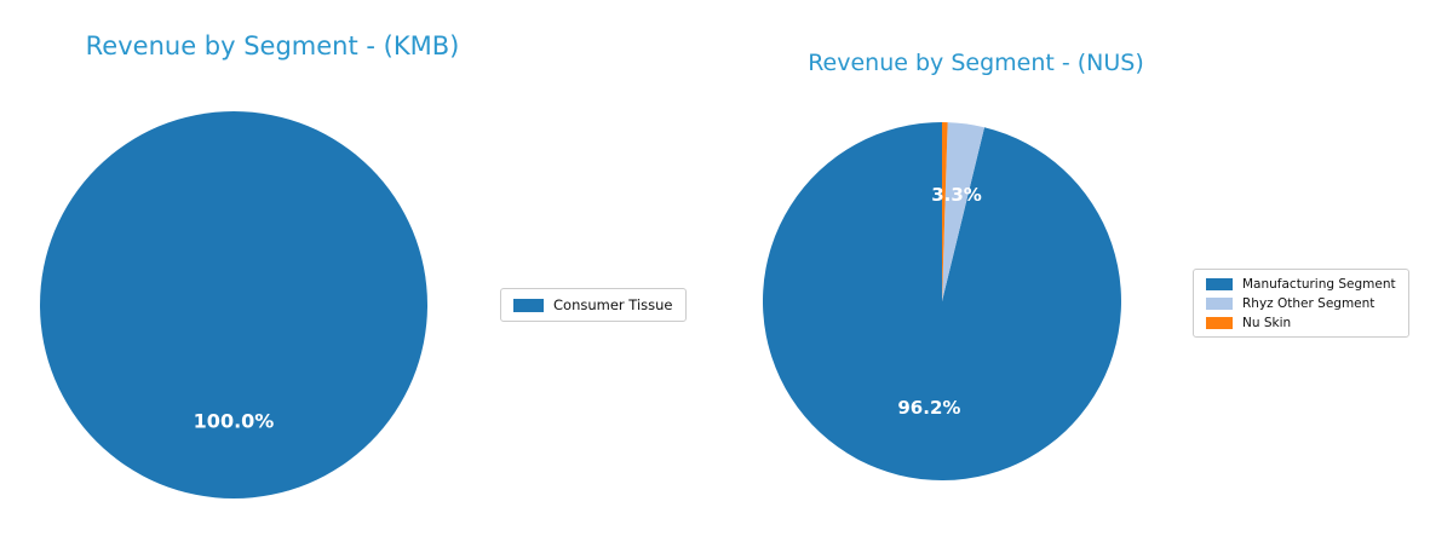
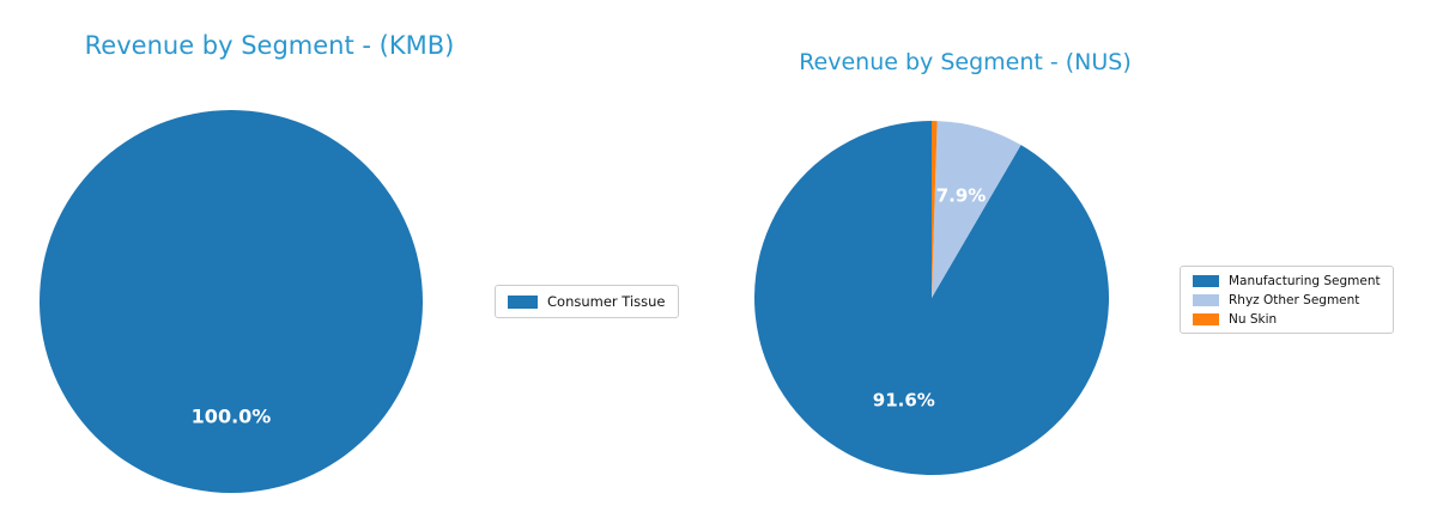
Revenue by Segment - (NUS)/Manufacturing Segment: 96.2% -> 91.6%
Revenue by Segment - (NUS)/Rhyz Other Segment: 3.3% -> 7.9%
